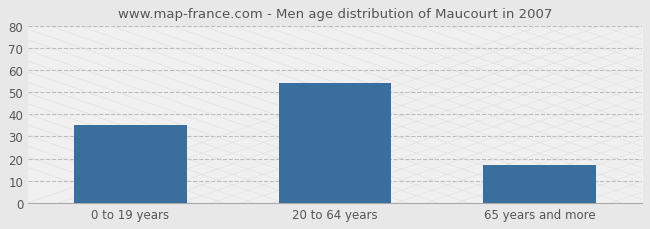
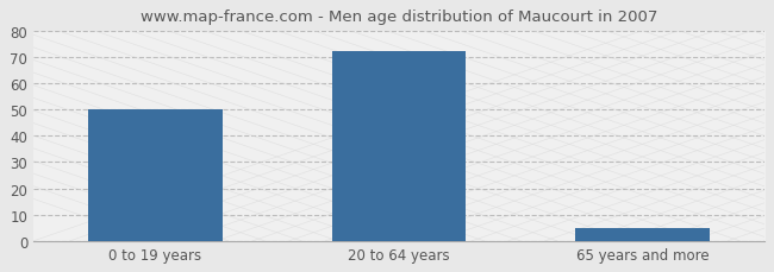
0 to 19 years: 35 -> 50
20 to 64 years: 54 -> 72
65 years and more: 17 -> 5
